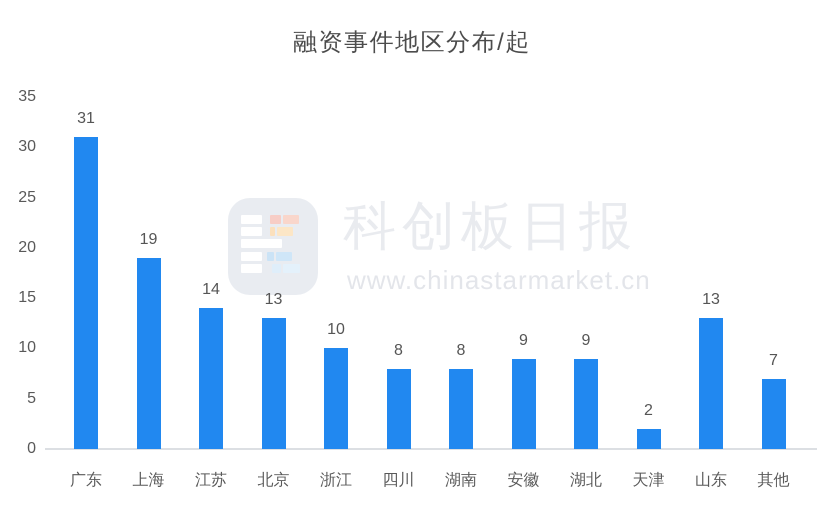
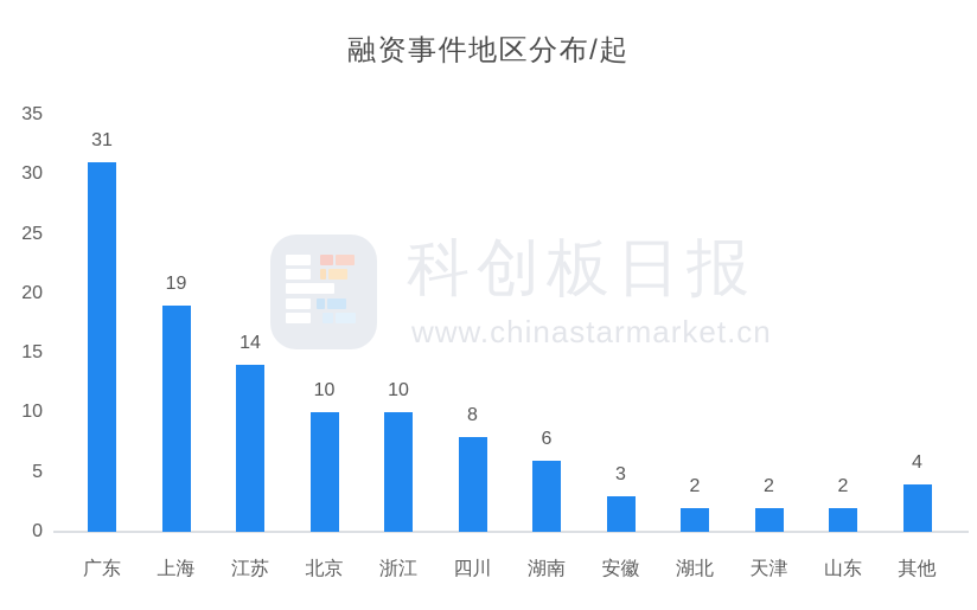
北京: 13 -> 10
湖南: 8 -> 6
安徽: 9 -> 3
湖北: 9 -> 2
山东: 13 -> 2
其他: 7 -> 4
